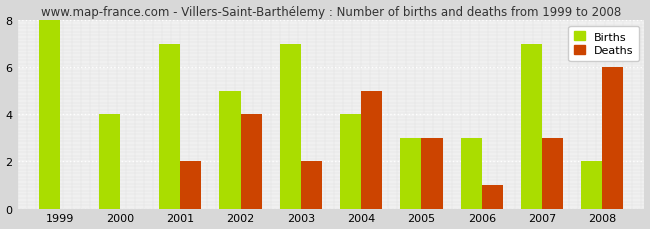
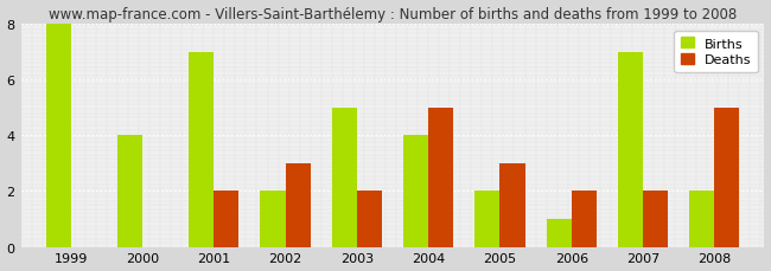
Births/2002: 5 -> 2
Deaths/2002: 4 -> 3
Births/2003: 7 -> 5
Births/2005: 3 -> 2
Births/2006: 3 -> 1
Deaths/2006: 1 -> 2
Deaths/2007: 3 -> 2
Deaths/2008: 6 -> 5
